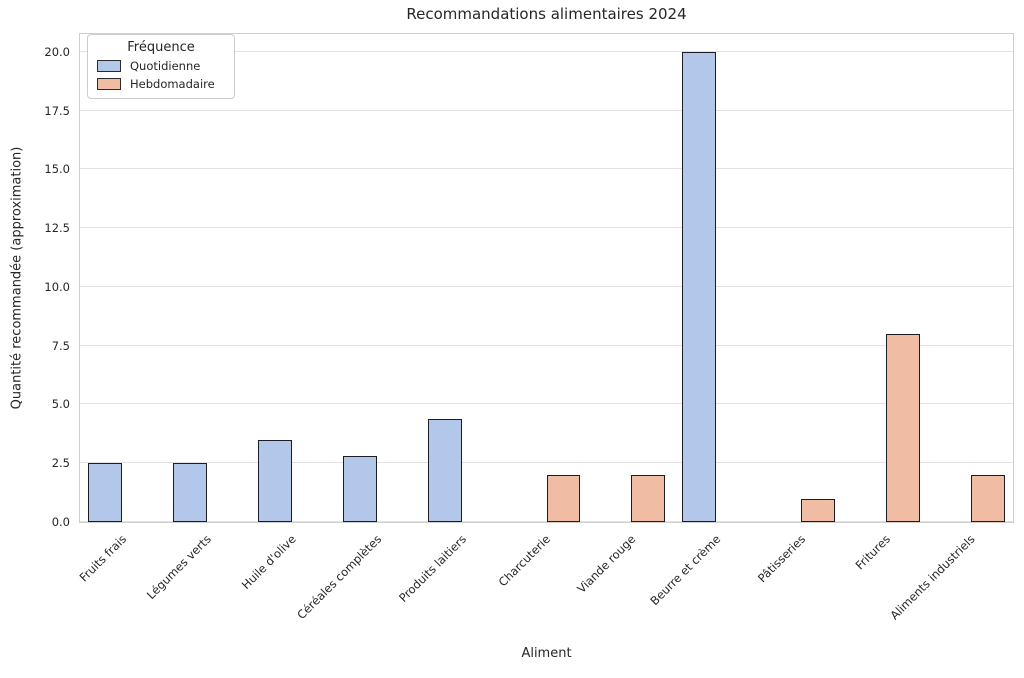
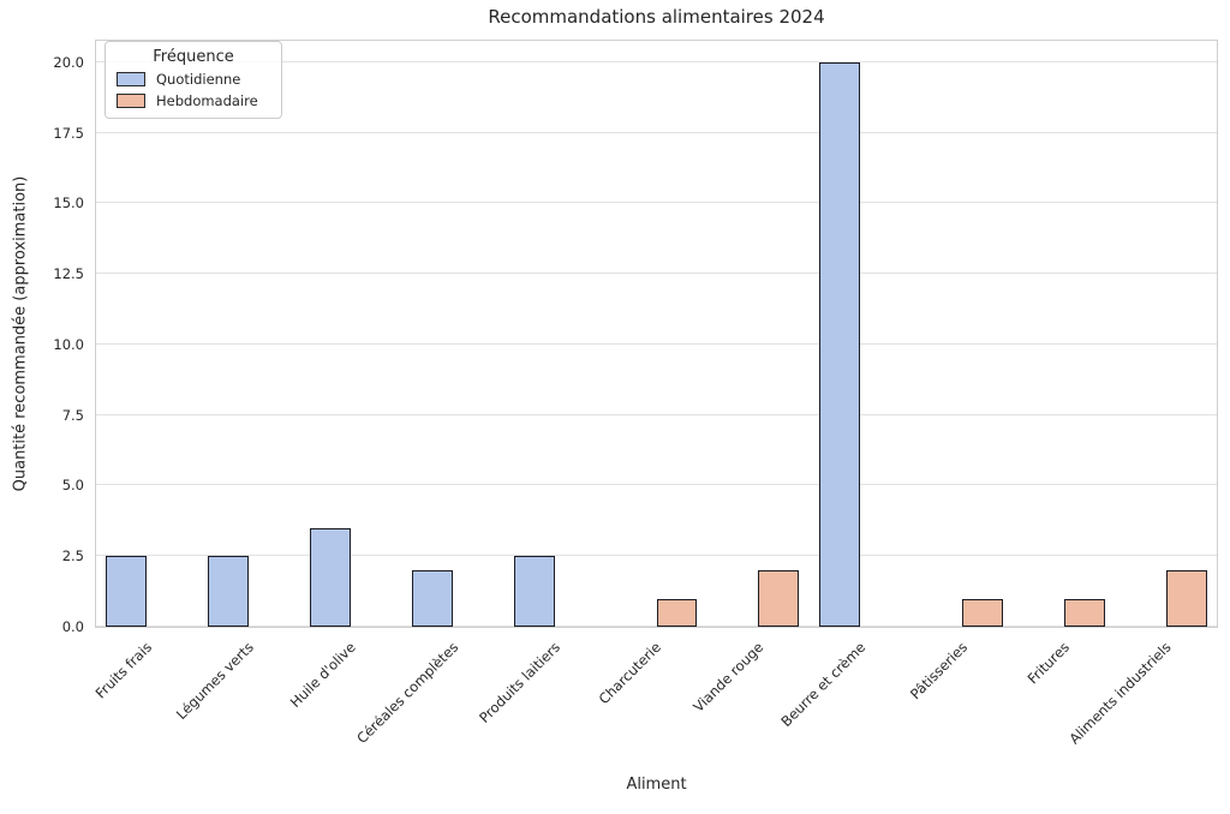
Quotidienne/Céréales complètes: 2.8 -> 2.0
Quotidienne/Produits laitiers: 4.4 -> 2.5
Hebdomadaire/Charcuterie: 2 -> 1
Hebdomadaire/Fritures: 8 -> 1
